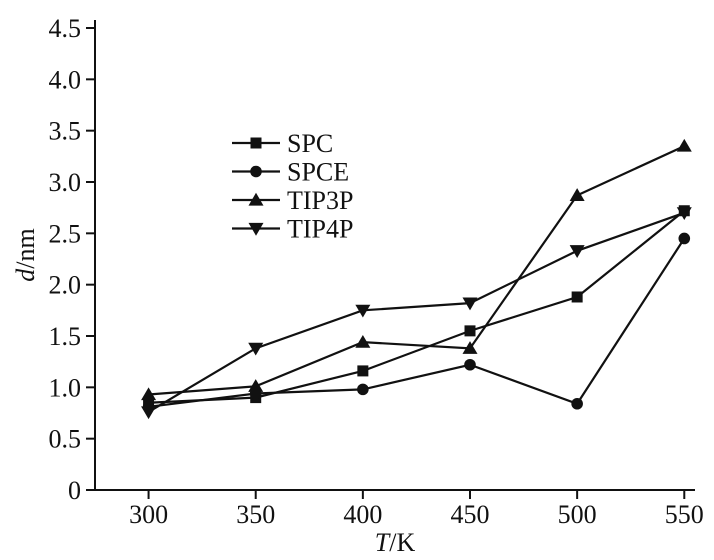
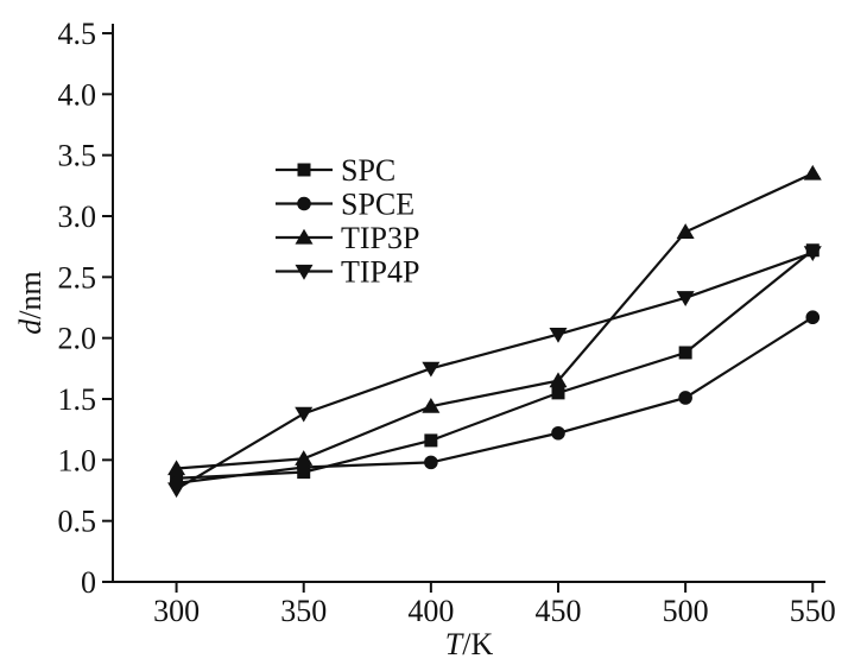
TIP3P/450: 1.38 -> 1.65
TIP4P/450: 1.82 -> 2.03
SPCE/500: 0.84 -> 1.51
SPCE/550: 2.45 -> 2.17
